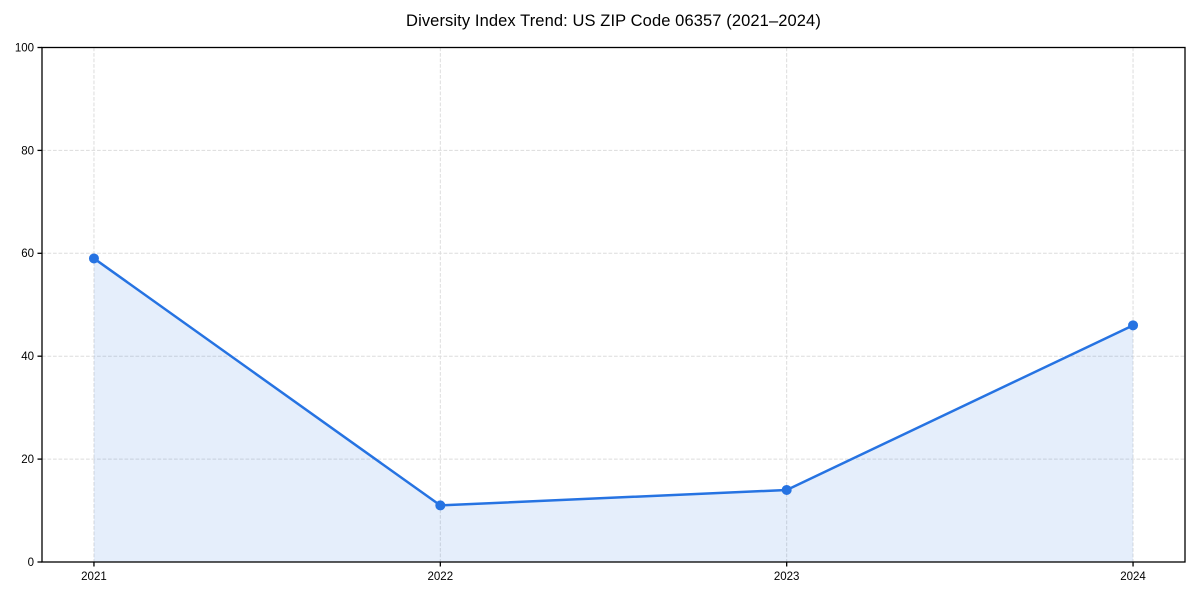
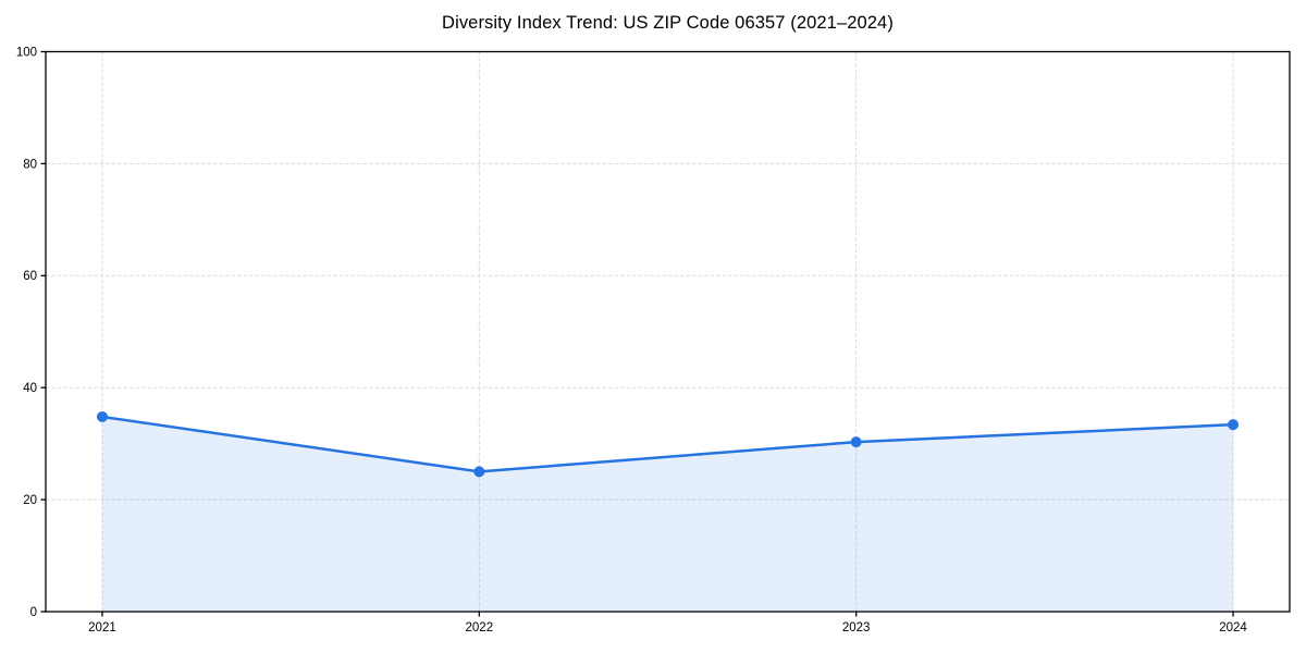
2021: 59 -> 35
2022: 11 -> 25
2023: 14 -> 30
2024: 46 -> 33
